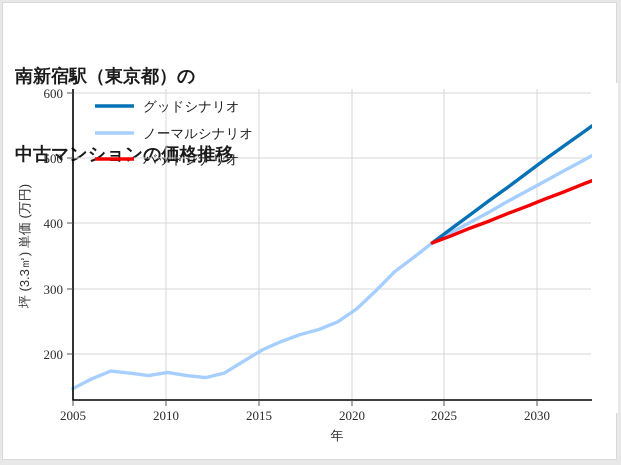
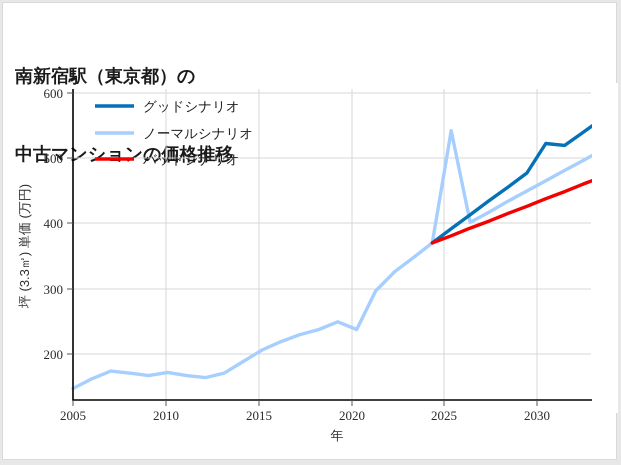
ノーマルシナリオ/2020: 270 -> 240
ノーマルシナリオ/2025: 390 -> 550
グッドシナリオ/2030: 510 -> 530
